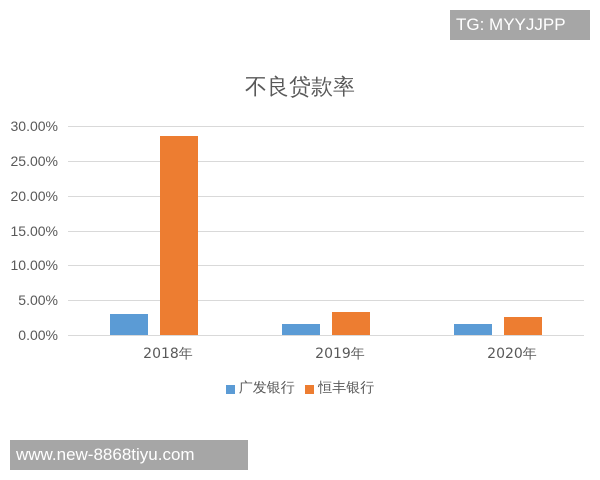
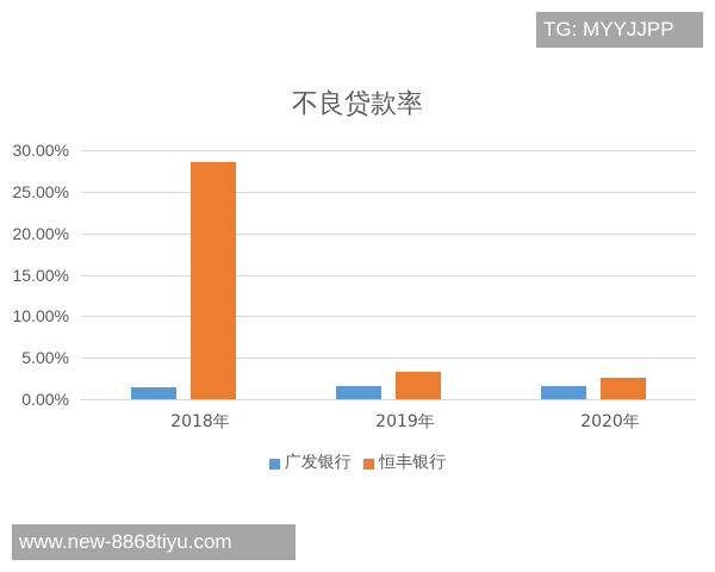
广发银行/2018年: 3% -> 1%
